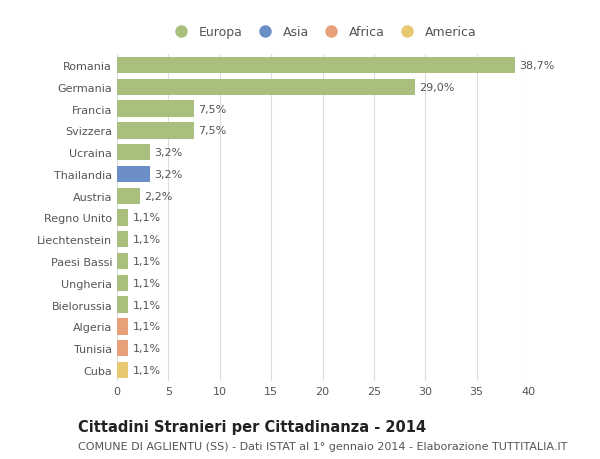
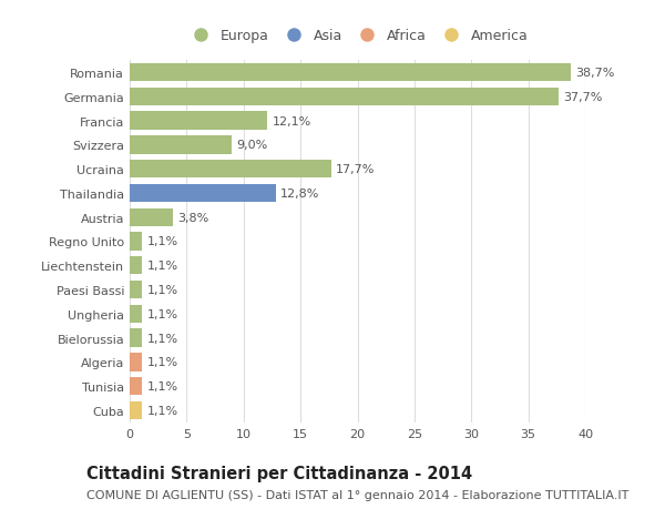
Germania: 29,0% -> 37,7%
Francia: 7,5% -> 12,1%
Svizzera: 7,5% -> 9,0%
Ucraina: 3,2% -> 17,7%
Thailandia: 3,2% -> 12,8%
Austria: 2,2% -> 3,8%
